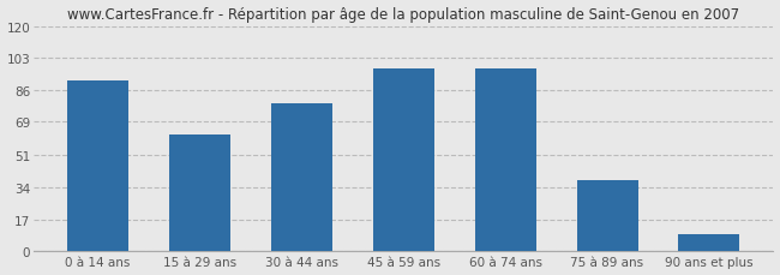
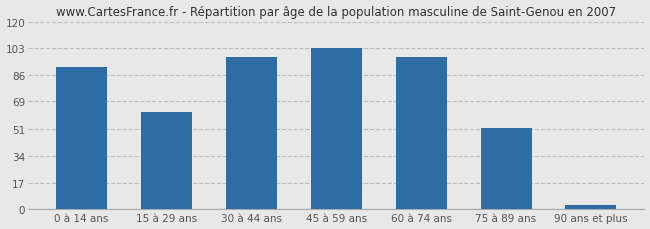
30 à 44 ans: 79 -> 97
45 à 59 ans: 97 -> 103
75 à 89 ans: 38 -> 52
90 ans et plus: 9 -> 3
